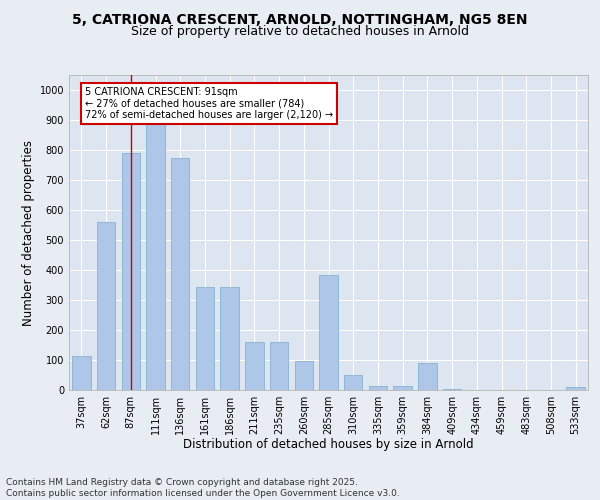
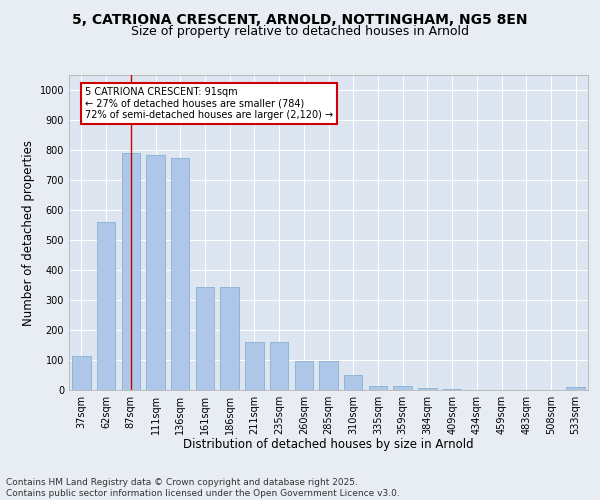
111sqm: 890 -> 785
285sqm: 385 -> 97
384sqm: 90 -> 8
